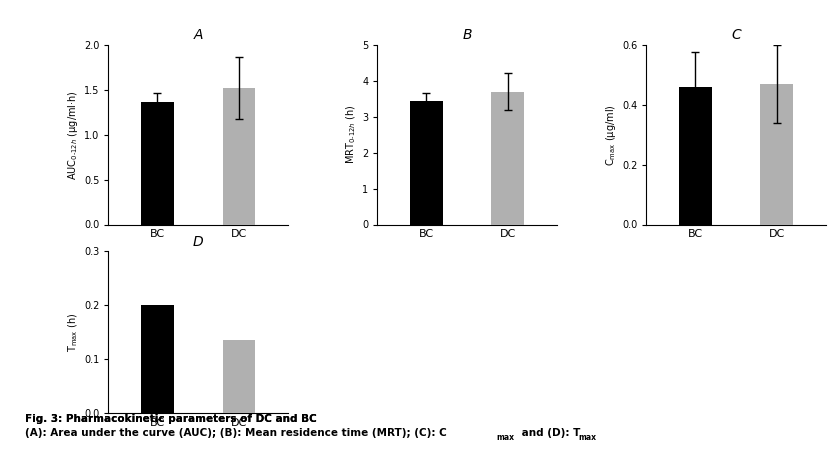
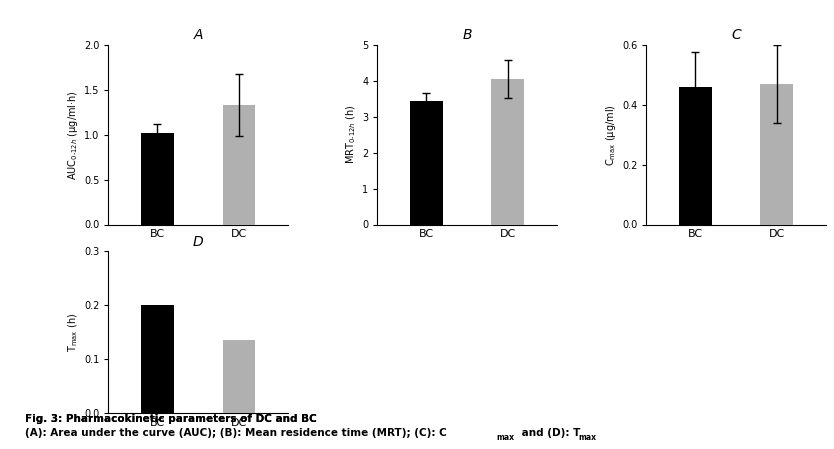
A/BC: 1.36 -> 1.02
A/DC: 1.52 -> 1.33
B/DC: 3.70 -> 4.05
